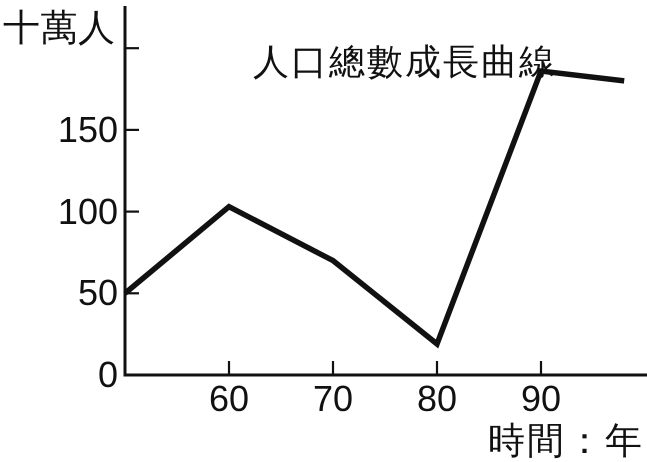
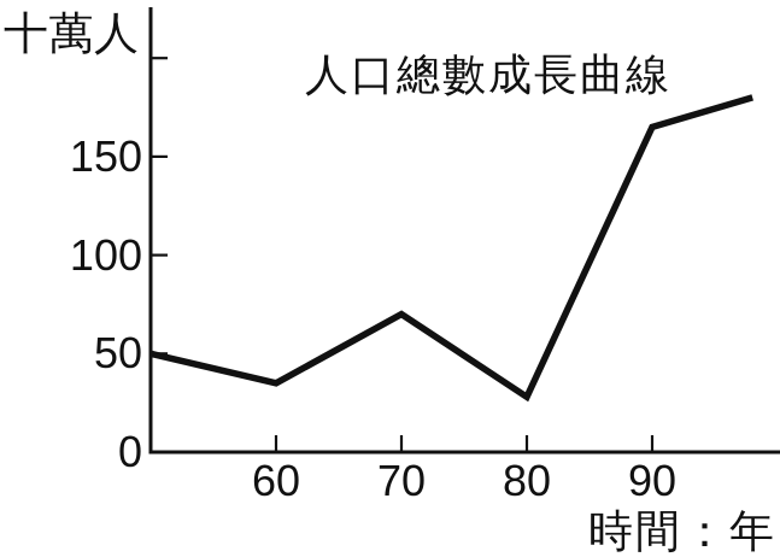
60: 103 -> 35
80: 19 -> 28
90: 186 -> 165
